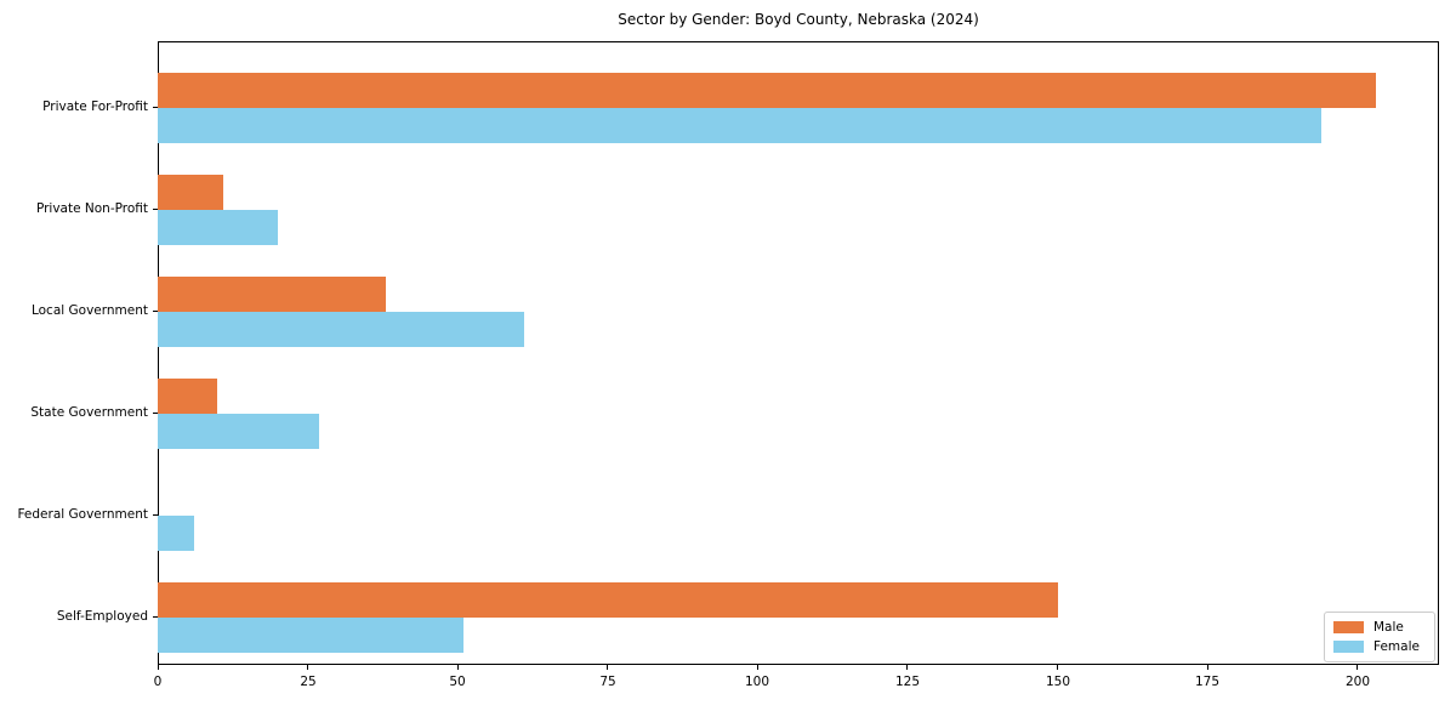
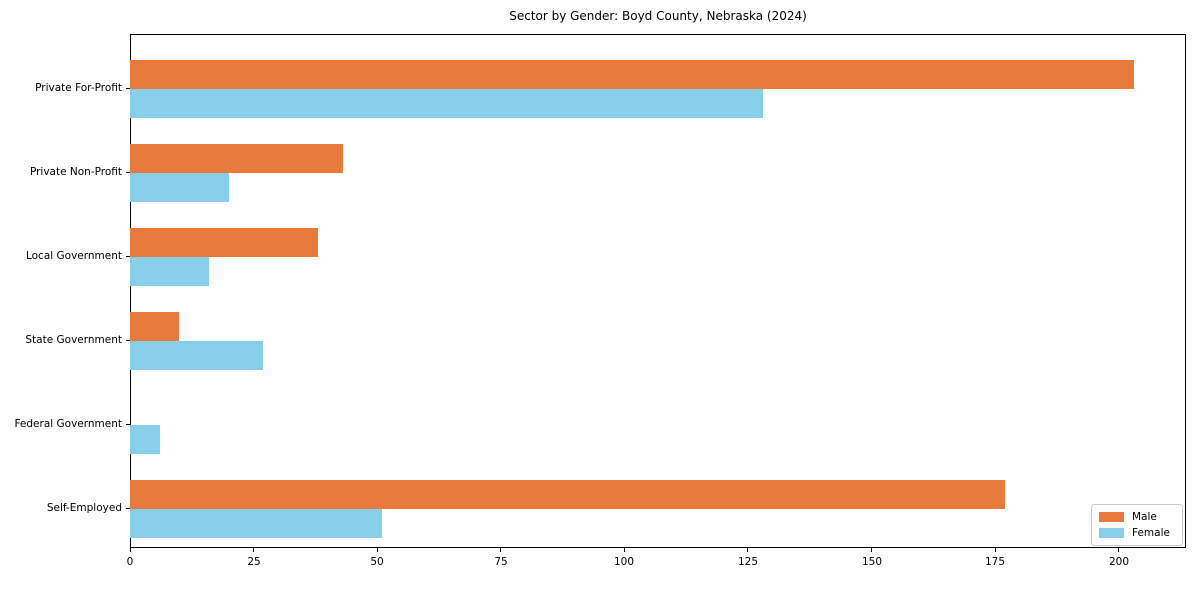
Female/Private For-Profit: 194 -> 128
Male/Private Non-Profit: 11 -> 43
Female/Local Government: 61 -> 16
Male/Self-Employed: 150 -> 177
